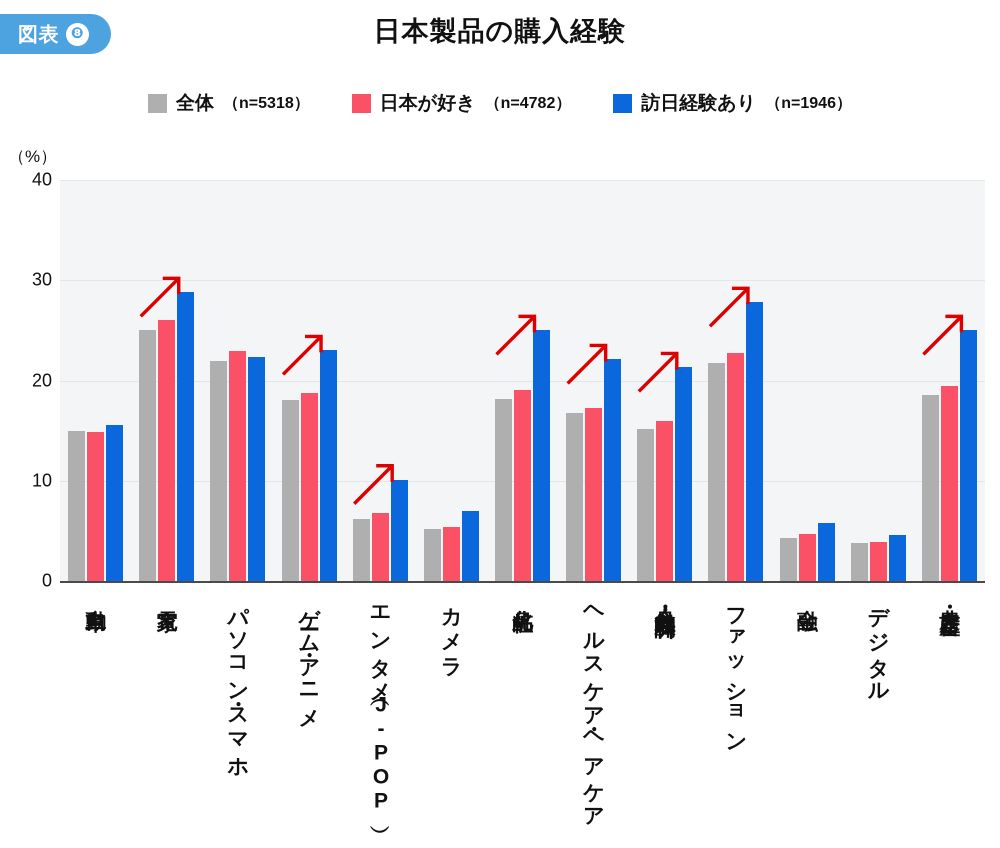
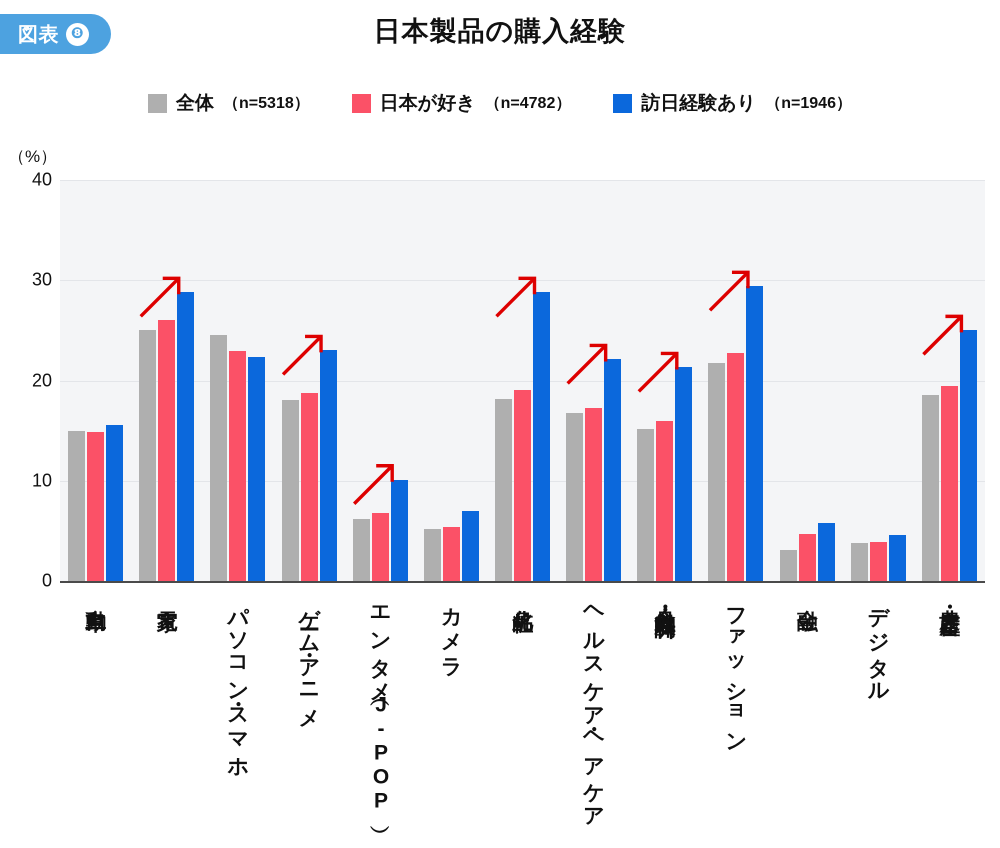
全体（n=5318）/パソコン・スマホ: 21.9 -> 24.5
訪日経験あり（n=1946）/化粧品: 25.0 -> 28.8
訪日経験あり（n=1946）/ファッション: 27.8 -> 29.4
全体（n=5318）/金融: 4.3 -> 3.1
